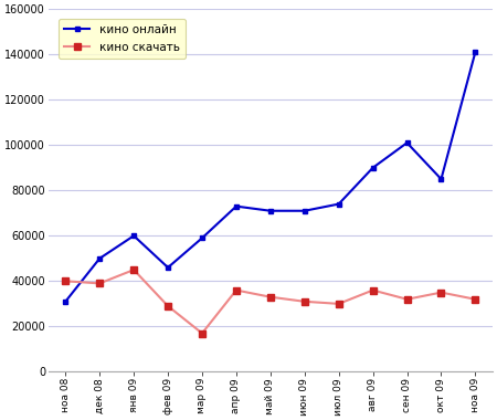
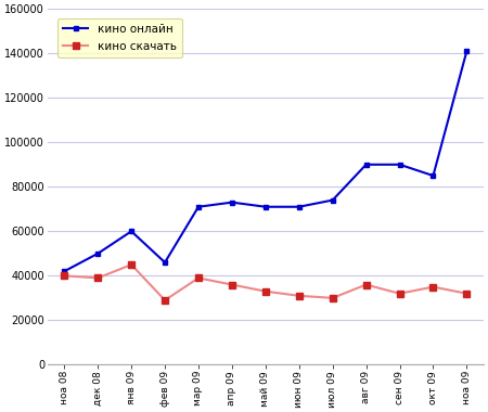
кино онлайн/нoa 08: 31000 -> 42000
кино онлайн/мар 09: 59000 -> 71000
кино скачать/мар 09: 17000 -> 39000
кино онлайн/сен 09: 101000 -> 90000
